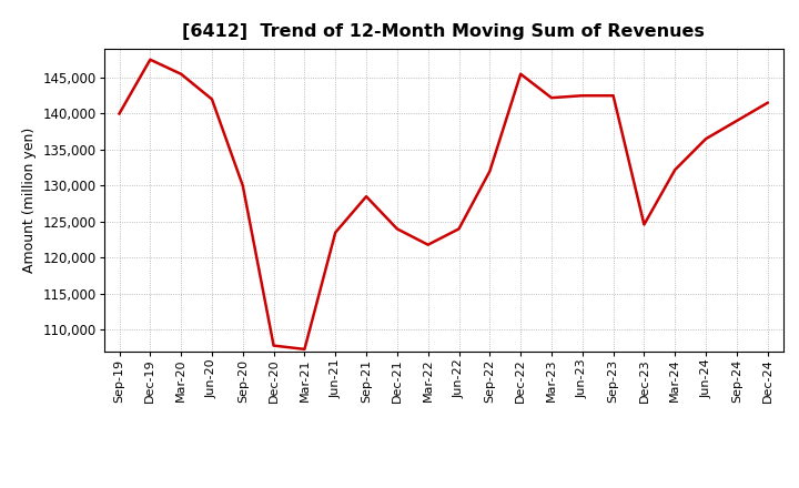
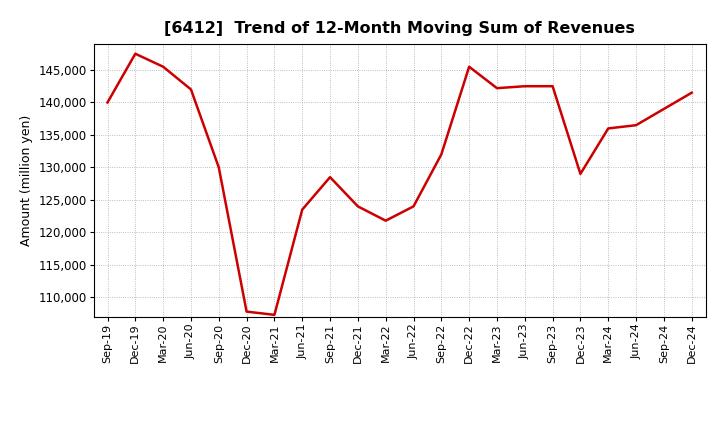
Dec-23: 124,600 -> 129,000
Mar-24: 132,200 -> 136,000
